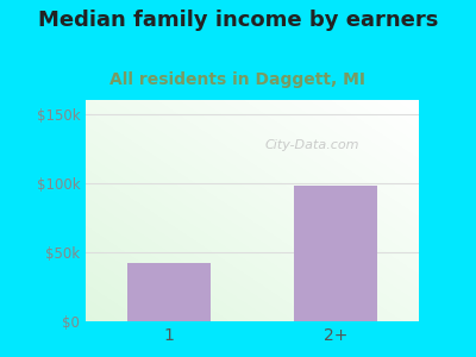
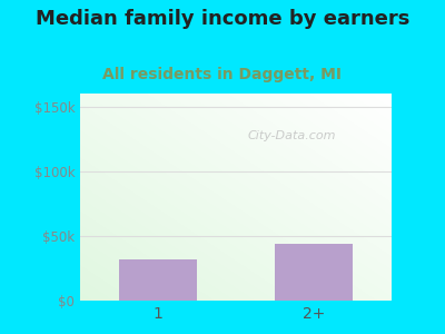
1: $42k -> $32k
2+: $98k -> $44k
